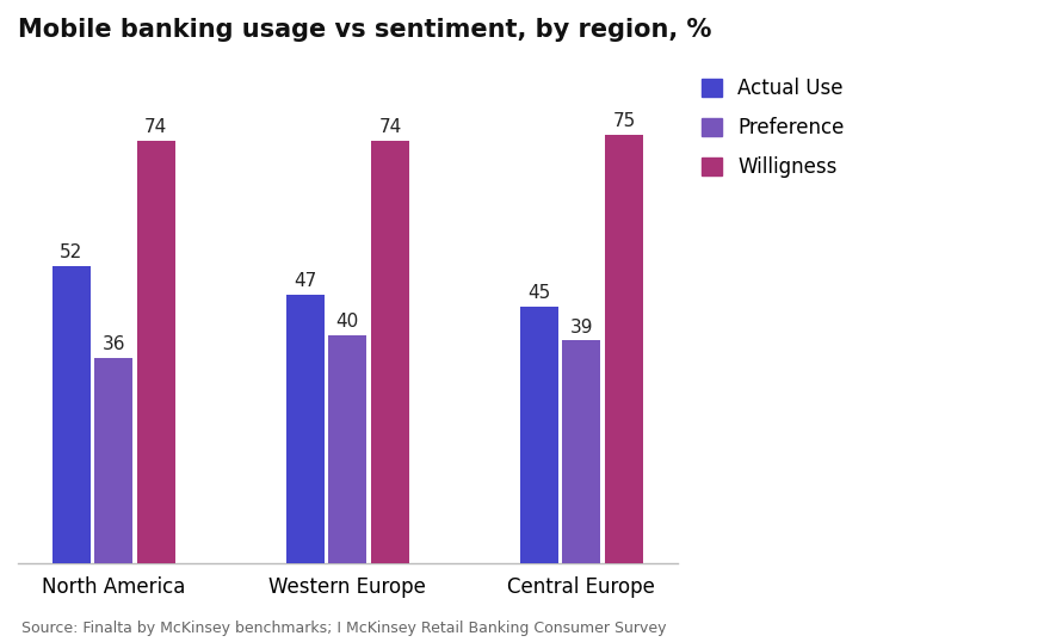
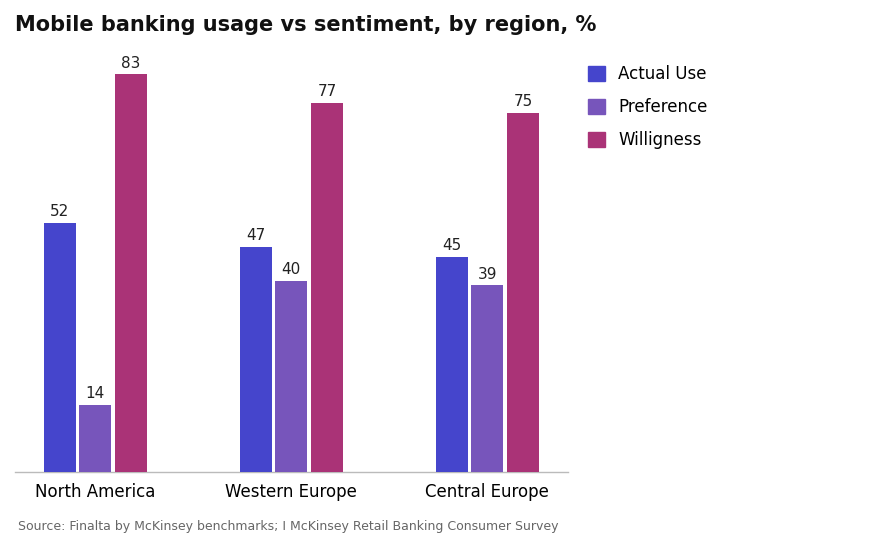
Preference/North America: 36 -> 14
Willigness/North America: 74 -> 83
Willigness/Western Europe: 74 -> 77
